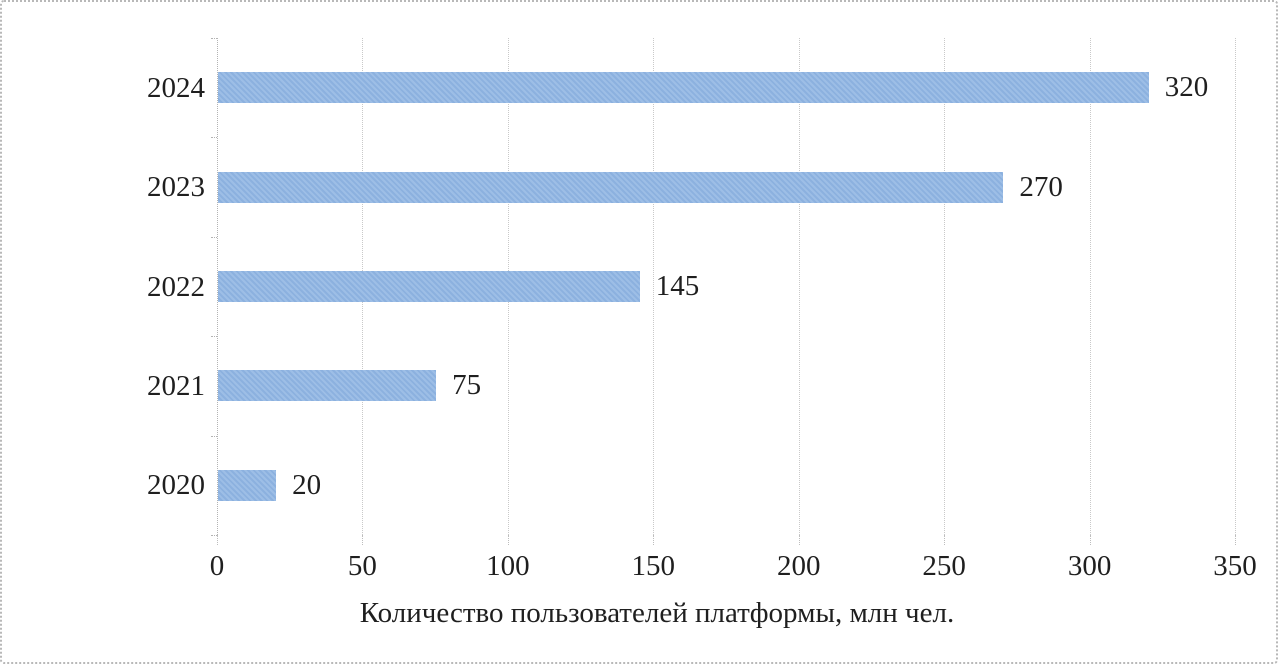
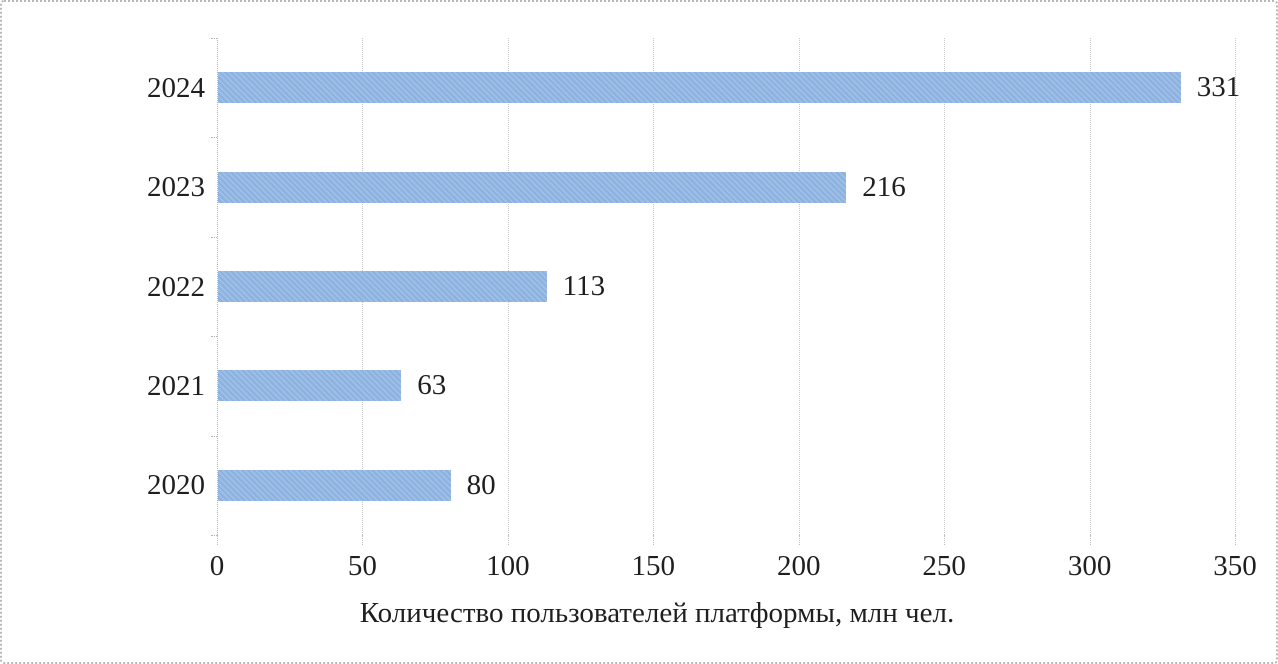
2024: 320 -> 331
2023: 270 -> 216
2022: 145 -> 113
2021: 75 -> 63
2020: 20 -> 80
